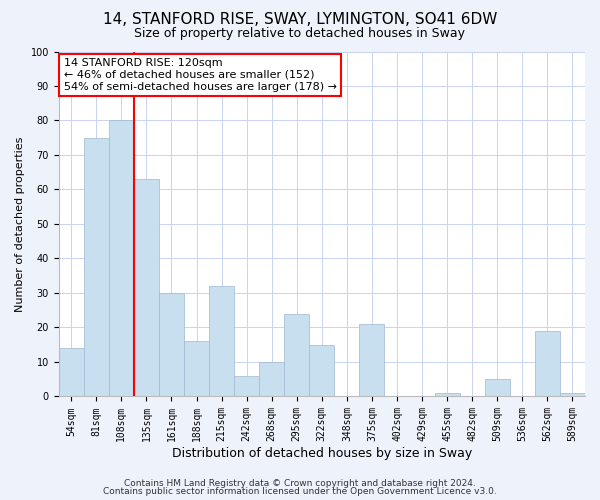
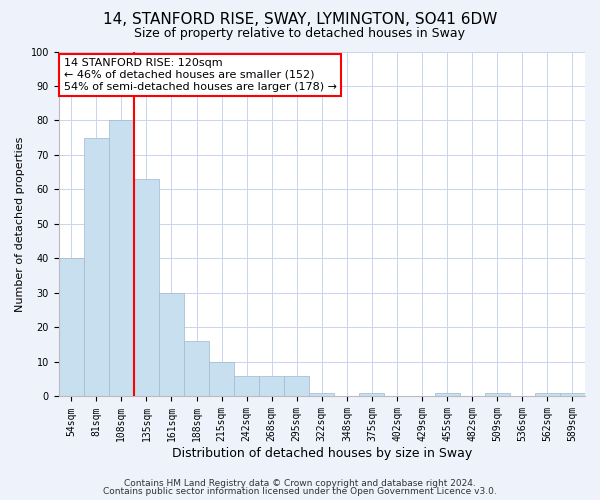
54sqm: 14 -> 40
215sqm: 32 -> 10
268sqm: 10 -> 6
295sqm: 24 -> 6
322sqm: 15 -> 1
375sqm: 21 -> 1
509sqm: 5 -> 1
562sqm: 19 -> 1
